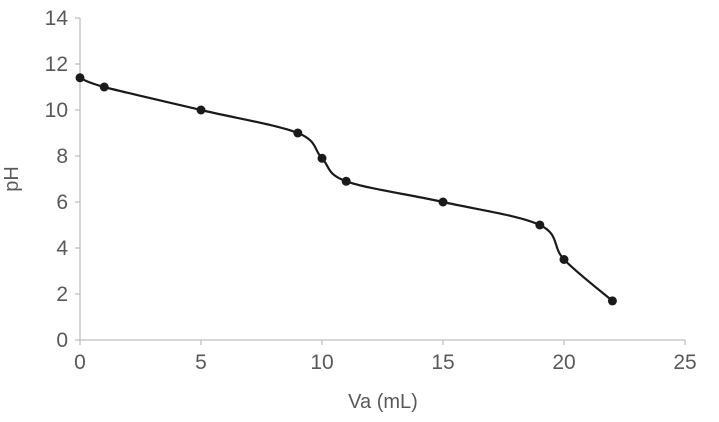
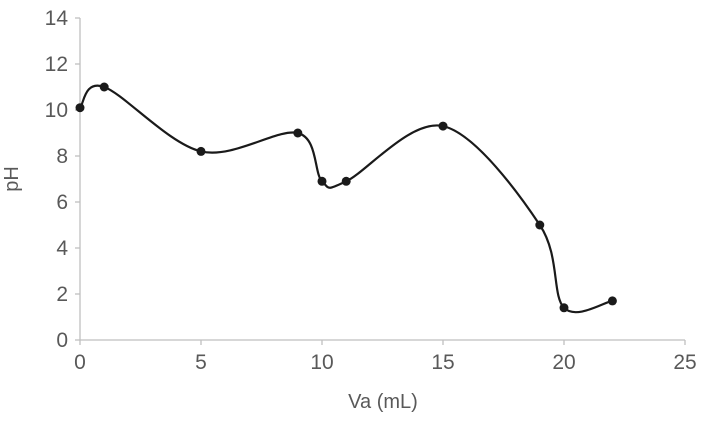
0: 11.4 -> 10.1
5: 10.0 -> 8.2
10: 7.9 -> 6.9
15: 6.0 -> 9.3
20: 3.5 -> 1.4
